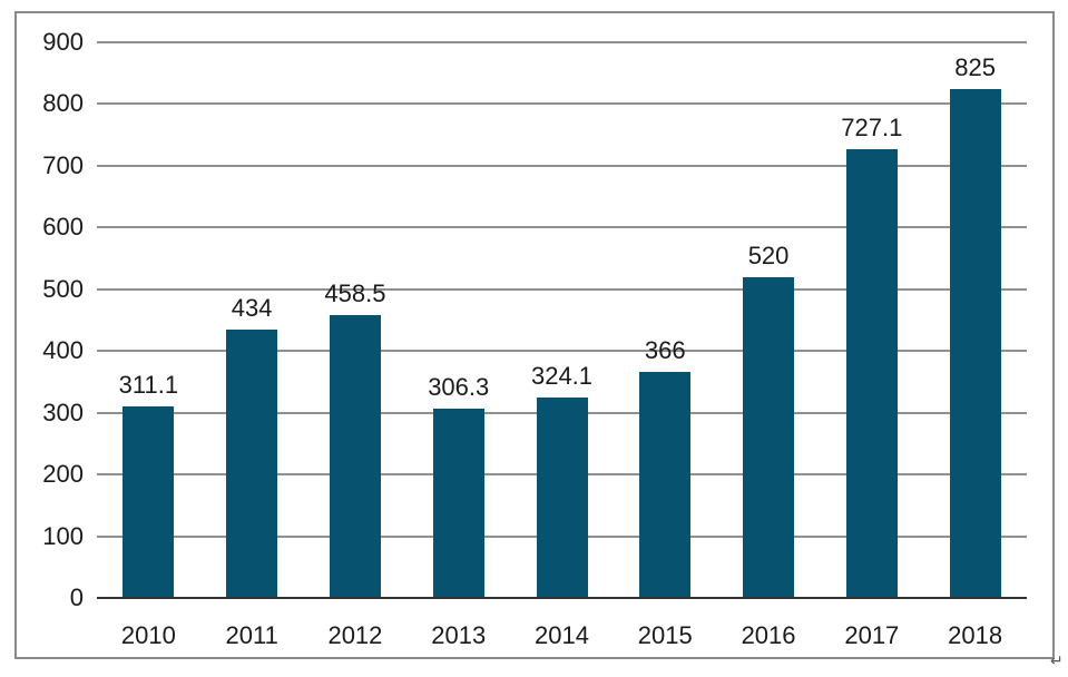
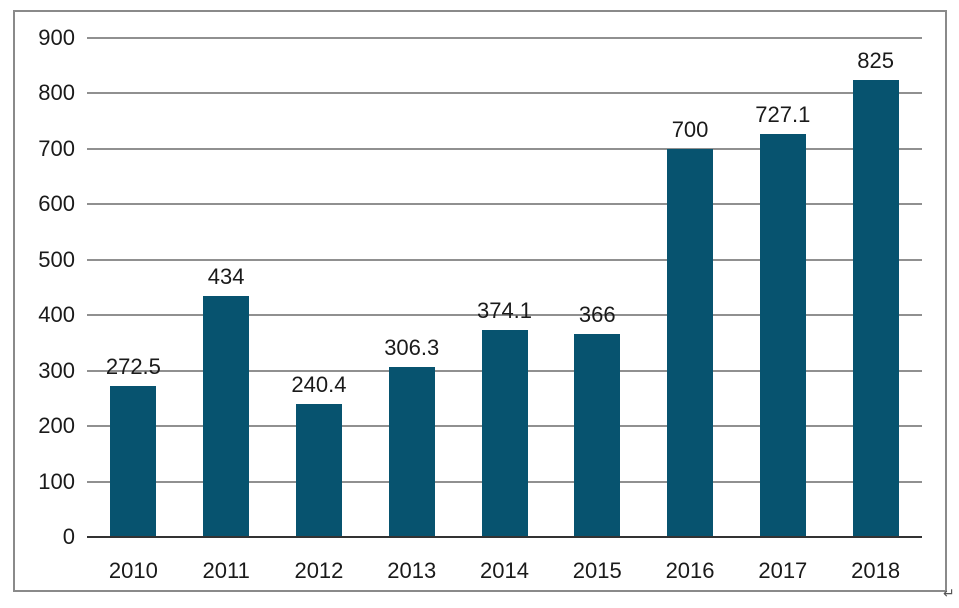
2010: 311.1 -> 272.5
2012: 458.5 -> 240.4
2014: 324.1 -> 374.1
2016: 520 -> 700
